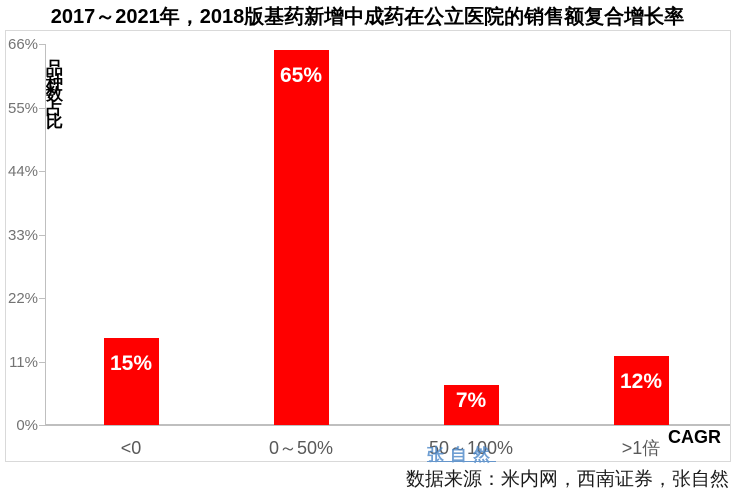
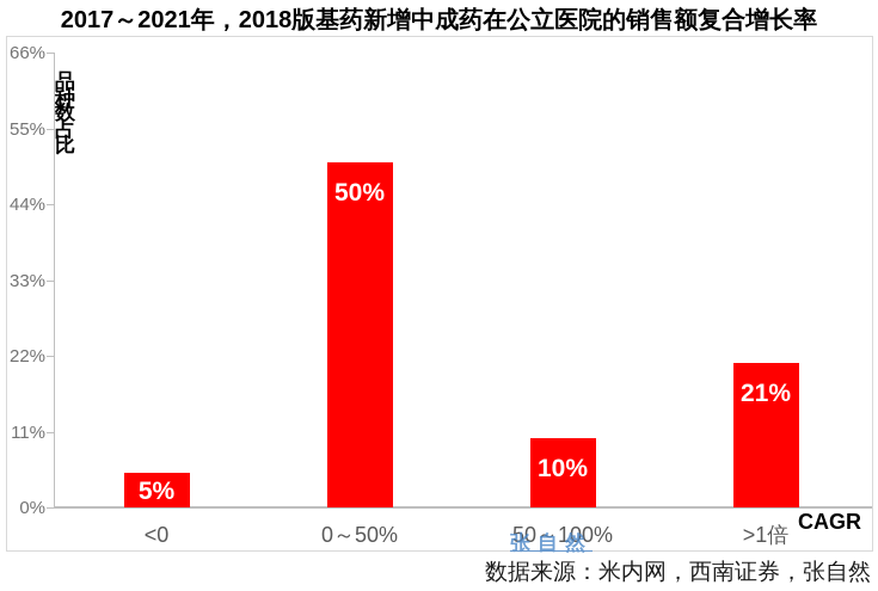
<0: 15% -> 5%
0～50%: 65% -> 50%
50～100%: 7% -> 10%
>1倍: 12% -> 21%
